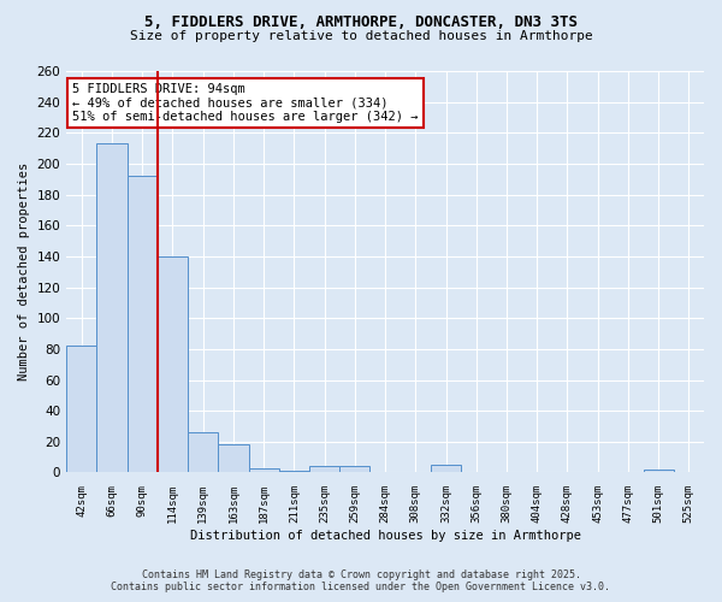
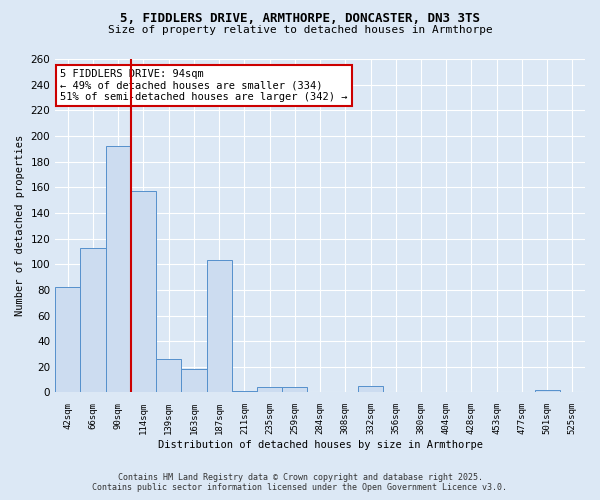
66sqm: 213 -> 113
114sqm: 140 -> 157
187sqm: 3 -> 103
